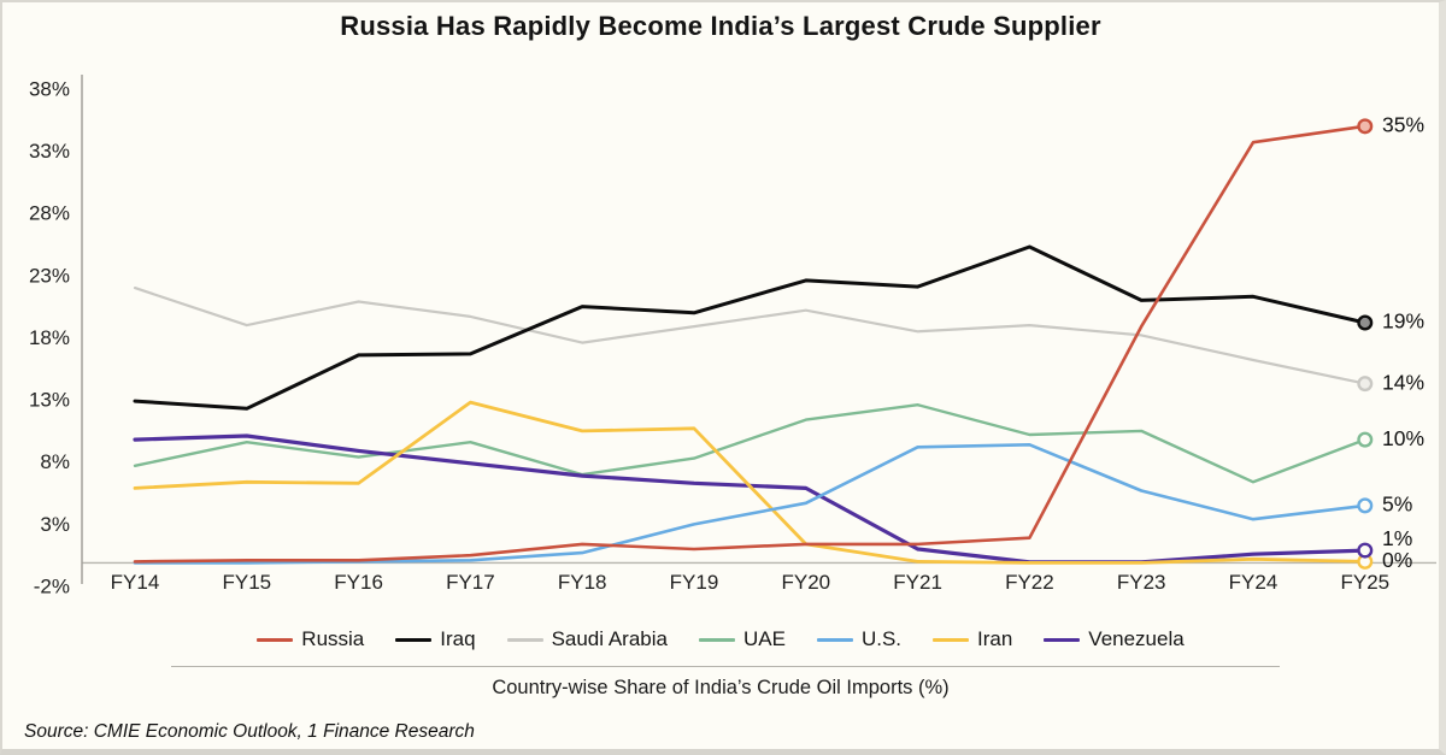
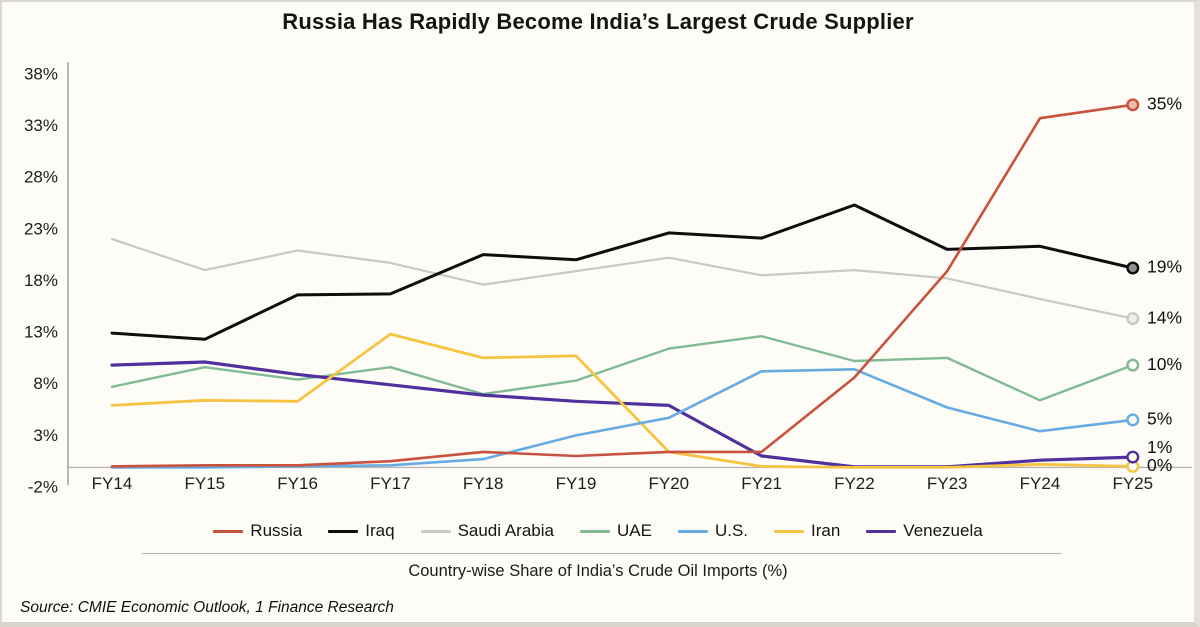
Russia/FY22: 2.0% -> 8.7%
